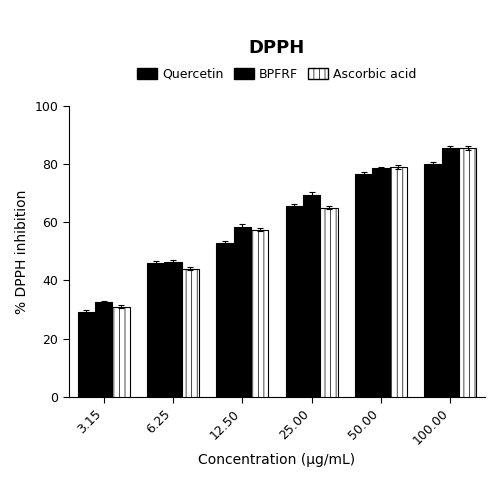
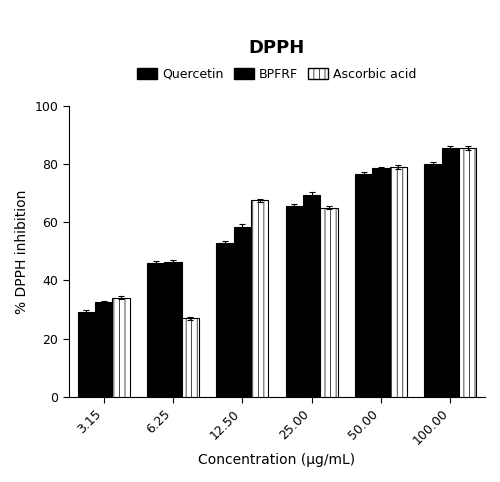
Ascorbic acid/3.15: 31.0 -> 34.0
Ascorbic acid/6.25: 44.0 -> 27.0
Ascorbic acid/12.50: 57.5 -> 67.5
